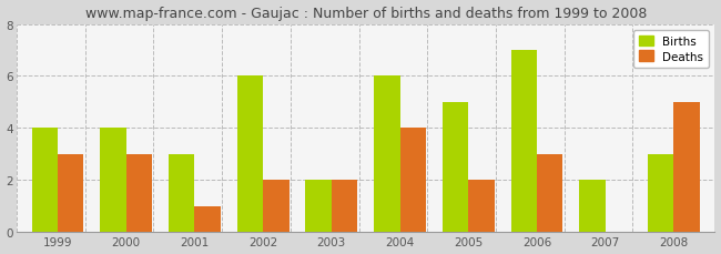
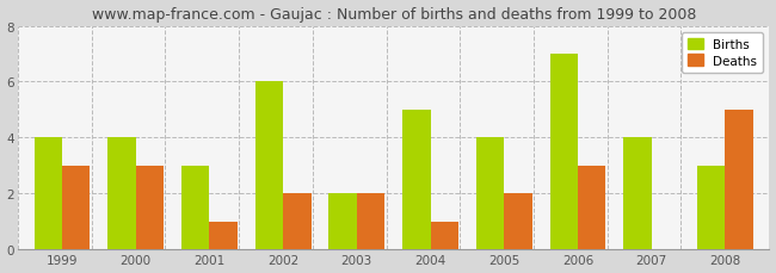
Births/2004: 6 -> 5
Deaths/2004: 4 -> 1
Births/2005: 5 -> 4
Births/2007: 2 -> 4
